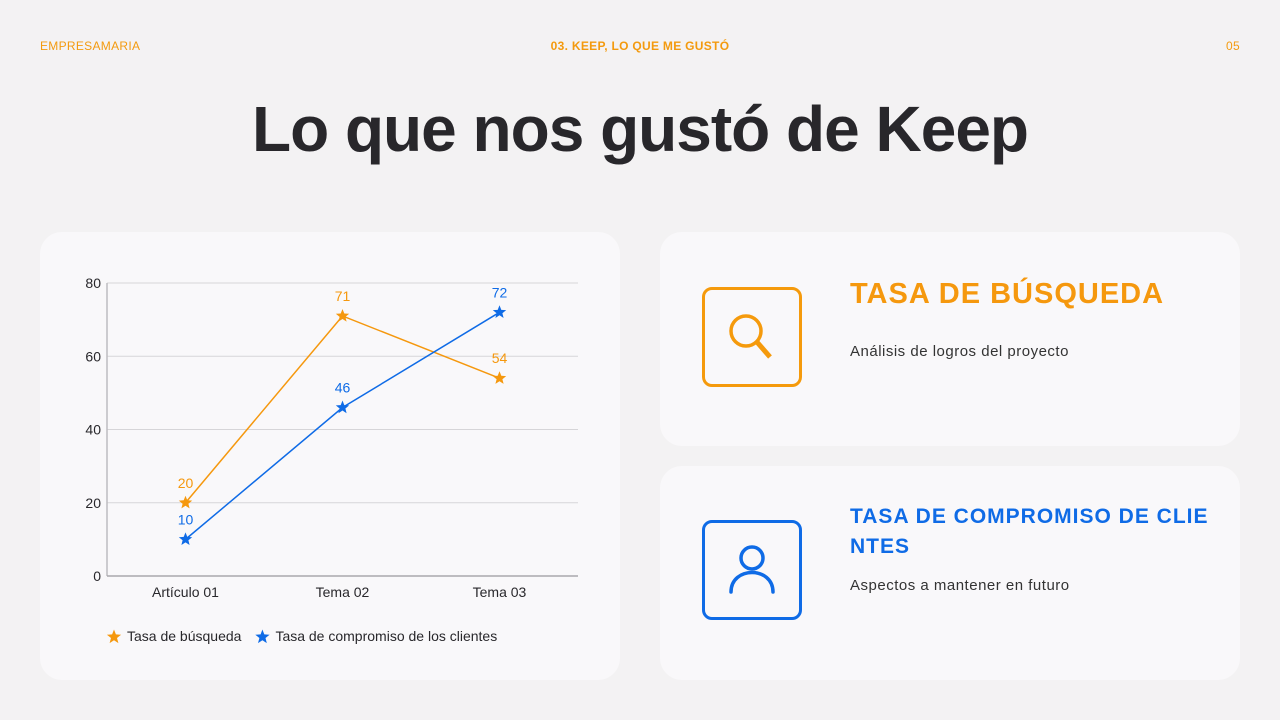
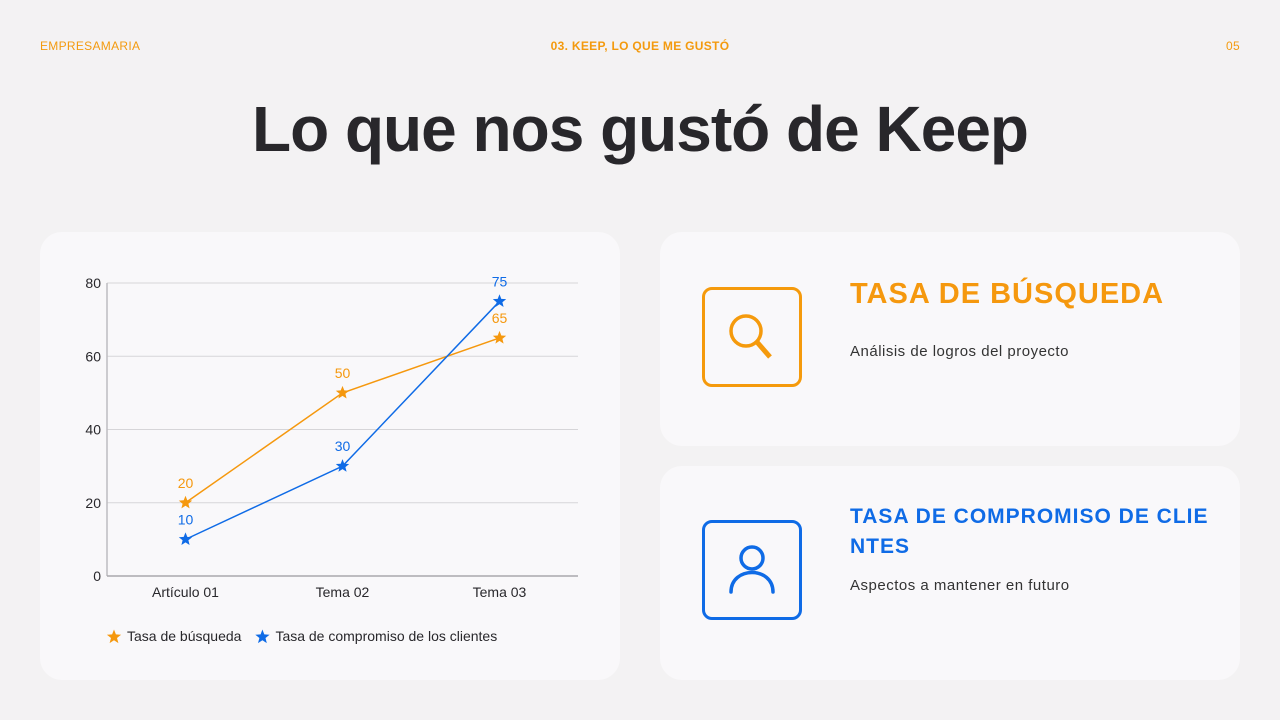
Tasa de búsqueda/Tema 02: 71 -> 50
Tasa de compromiso de los clientes/Tema 02: 46 -> 30
Tasa de búsqueda/Tema 03: 54 -> 65
Tasa de compromiso de los clientes/Tema 03: 72 -> 75
